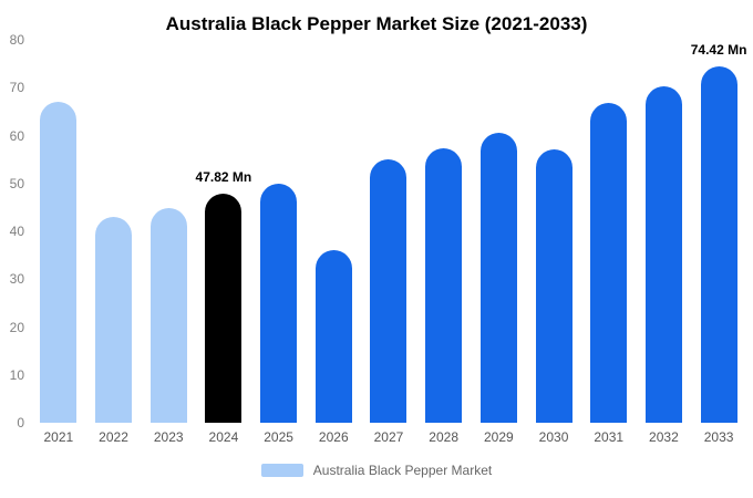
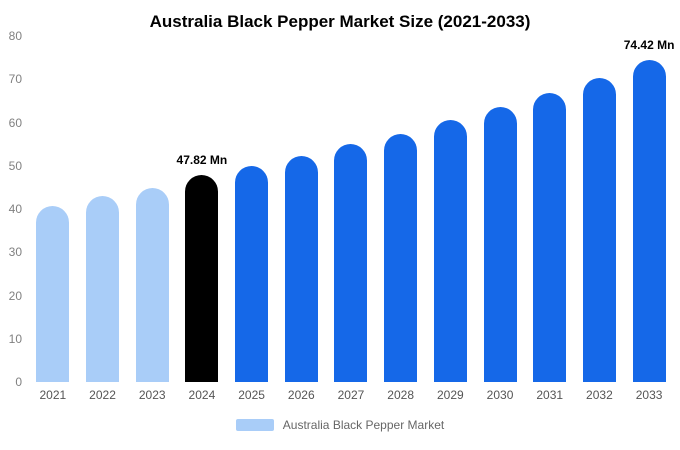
2021: 67 -> 41
2026: 36 -> 52
2030: 57 -> 64
